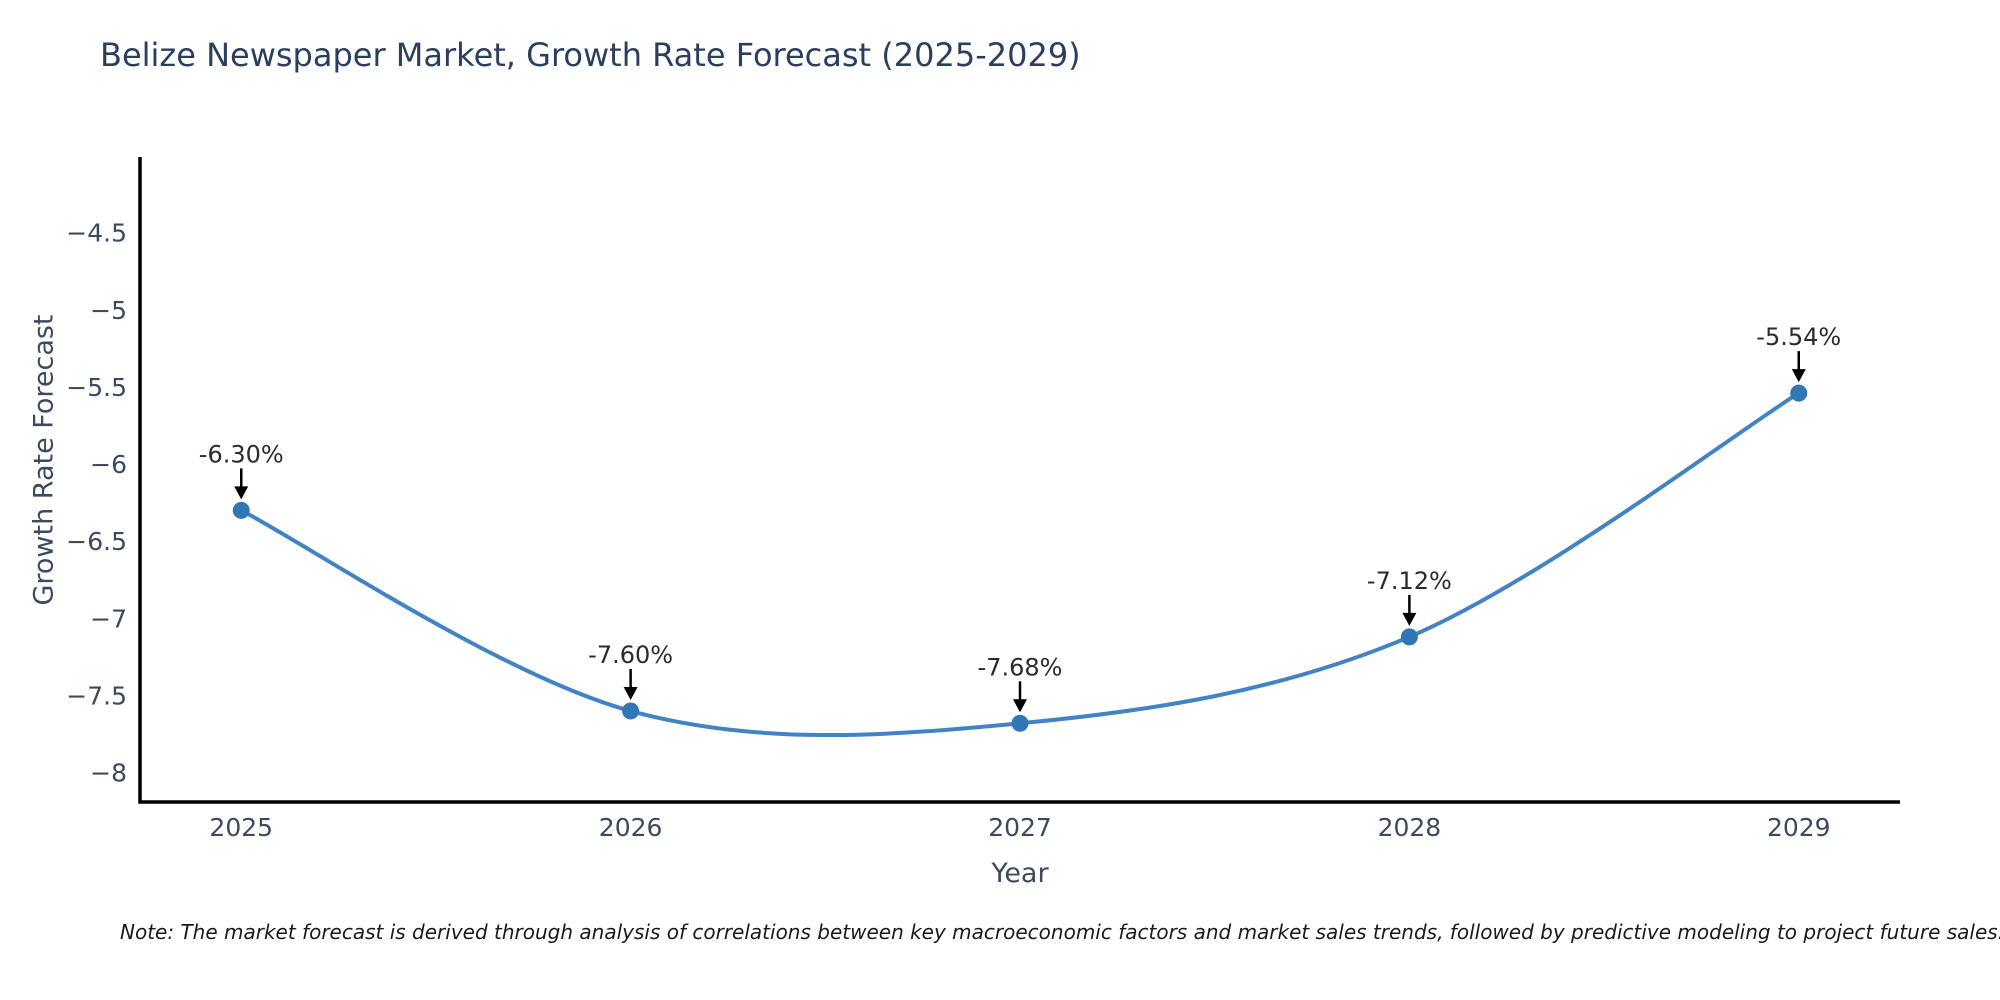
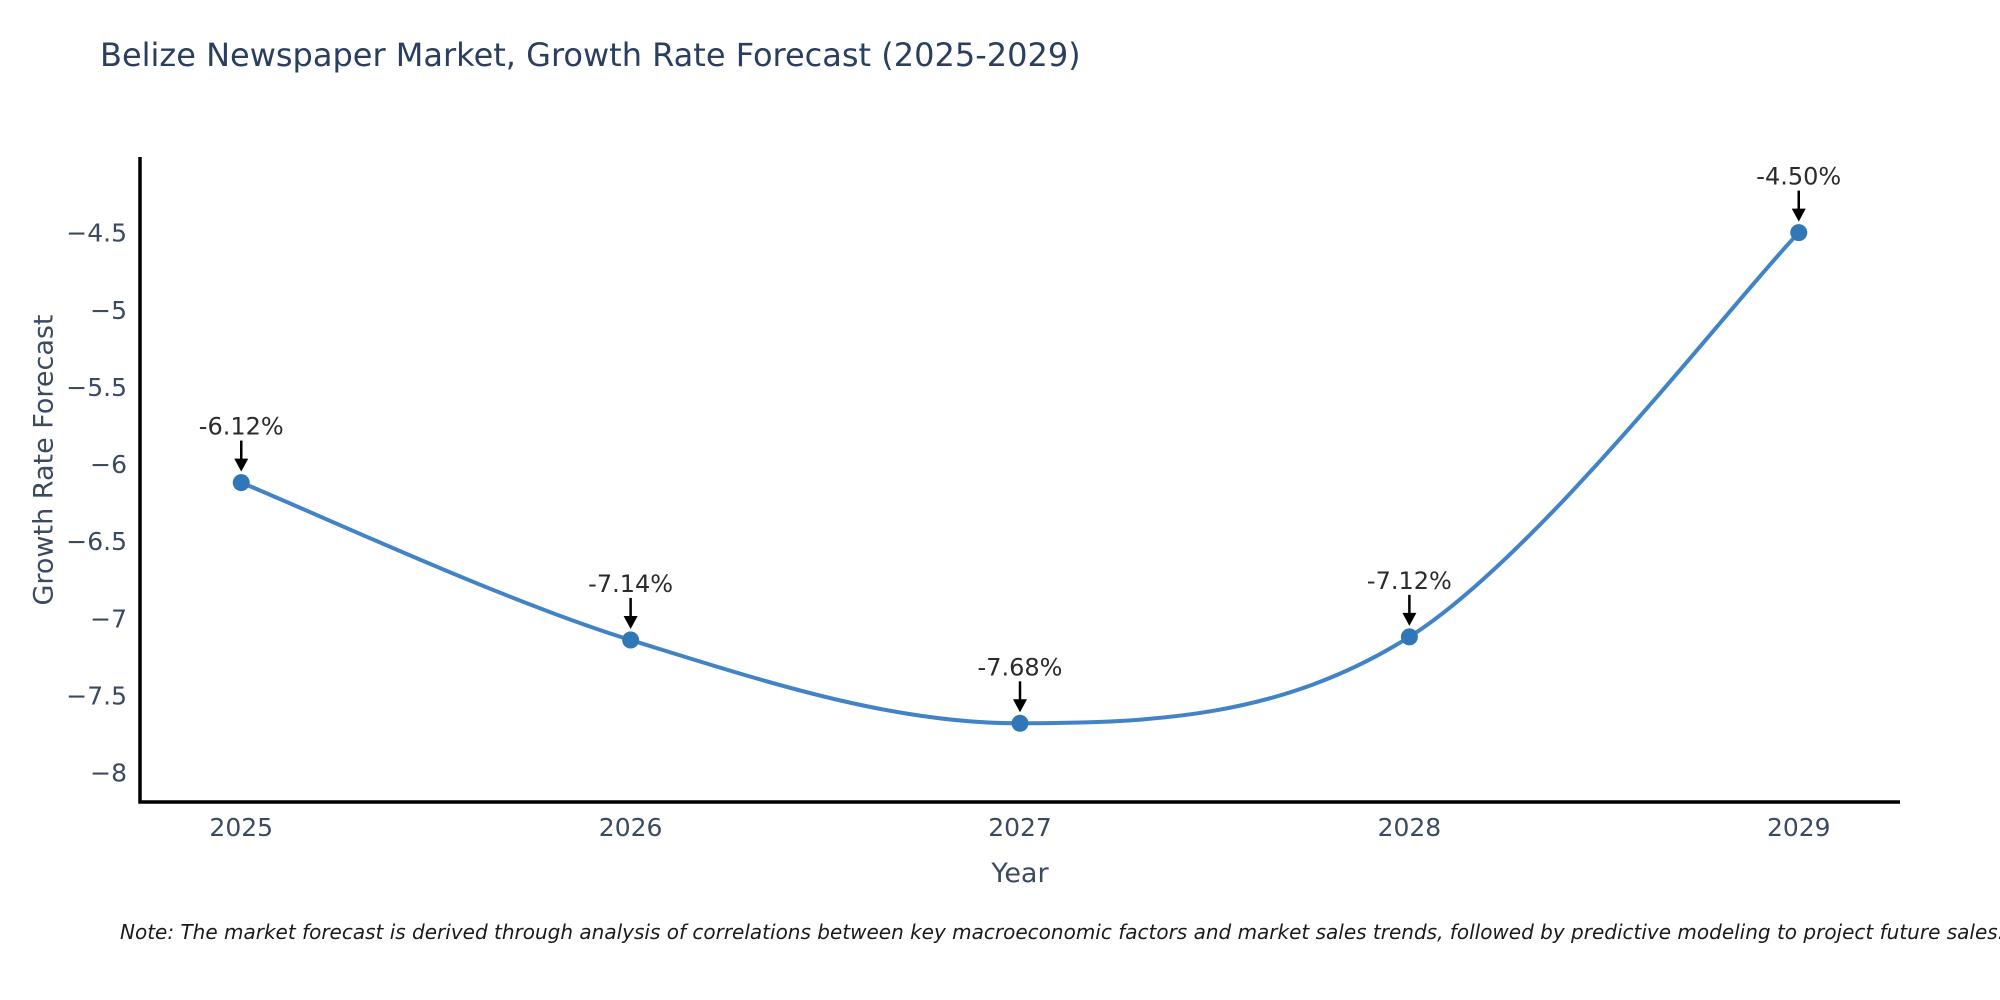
2025: -6.30% -> -6.12%
2026: -7.60% -> -7.14%
2029: -5.54% -> -4.50%
